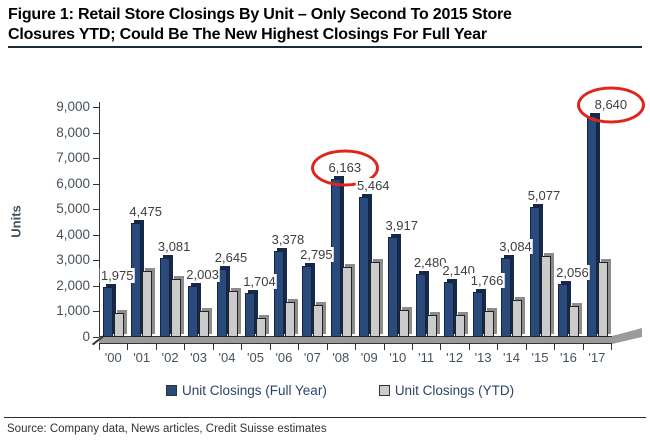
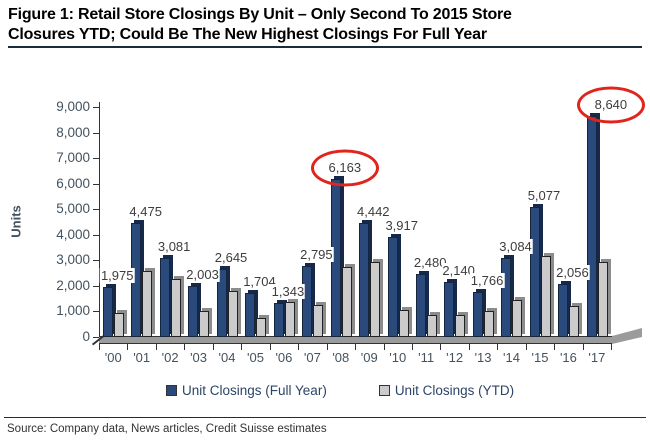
Unit Closings (Full Year)/'06: 3,378 -> 1,343
Unit Closings (Full Year)/'09: 5,464 -> 4,442
